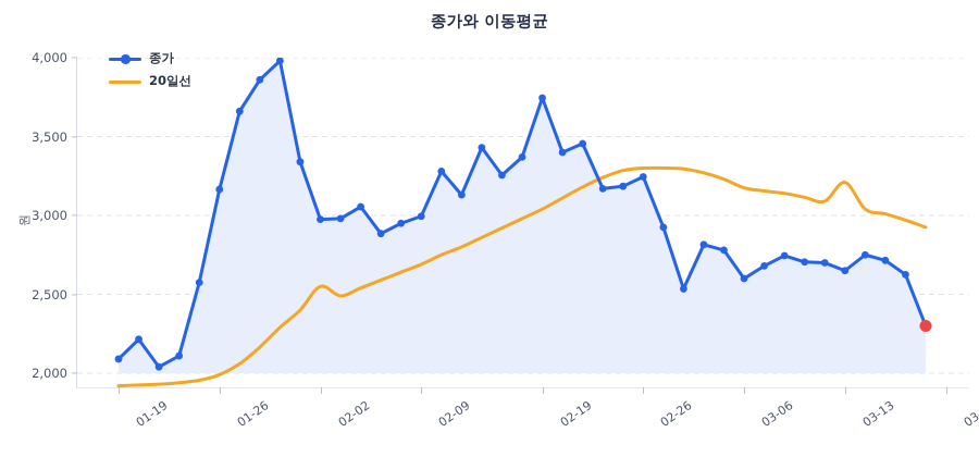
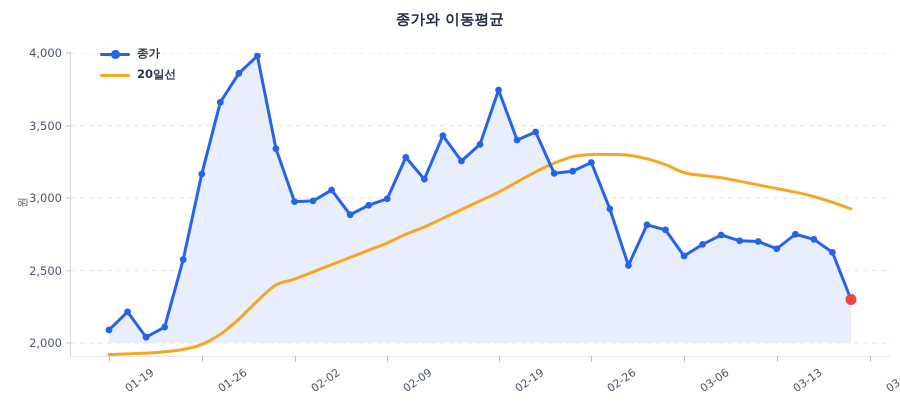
20일선/02-02: 2550 -> 2440
20일선/03-13: 3210 -> 3060
